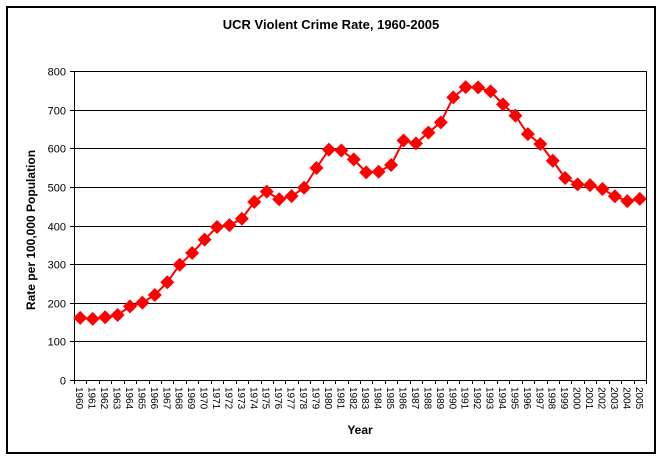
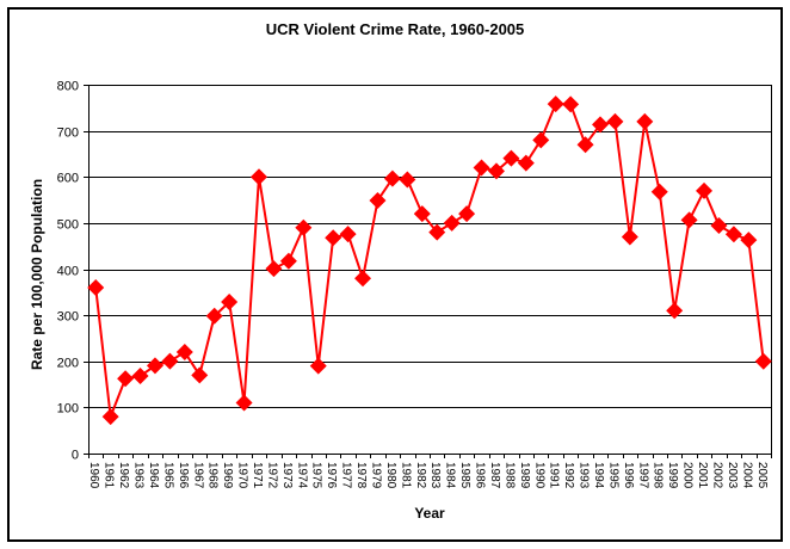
1960: 160 -> 360
1961: 160 -> 80
1967: 250 -> 170
1970: 360 -> 110
1971: 400 -> 600
1974: 460 -> 490
1975: 490 -> 190
1978: 500 -> 380
1982: 570 -> 520
1983: 540 -> 480
1984: 540 -> 500
1985: 560 -> 520
1989: 670 -> 630
1990: 730 -> 680
1993: 750 -> 670
1995: 680 -> 720
1996: 640 -> 470
1997: 610 -> 720
1999: 520 -> 310
2001: 500 -> 570
2005: 470 -> 200
